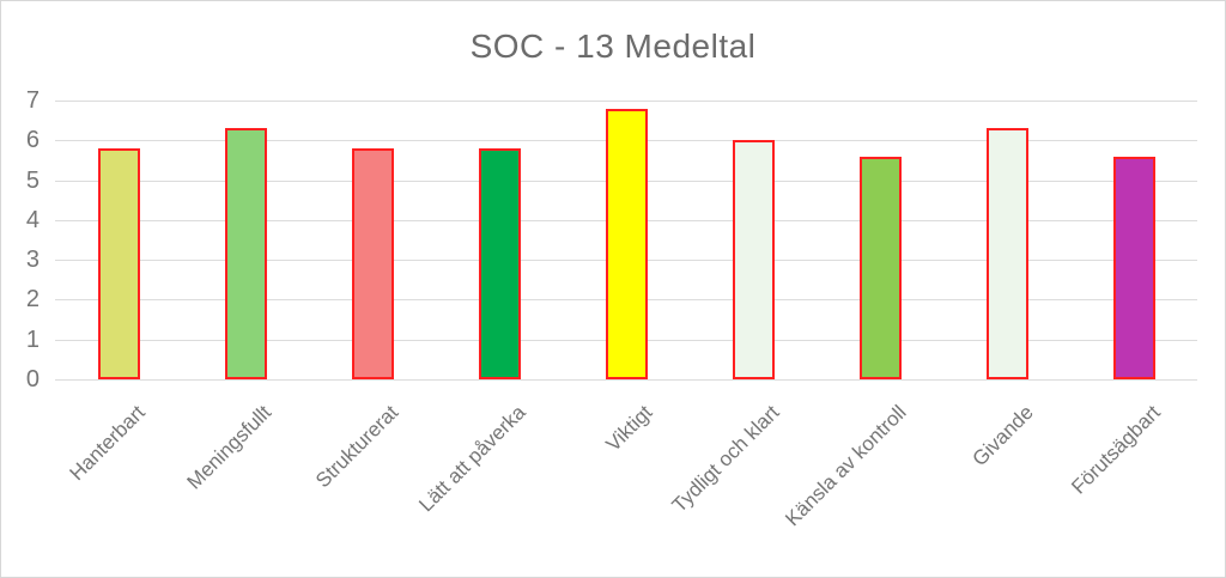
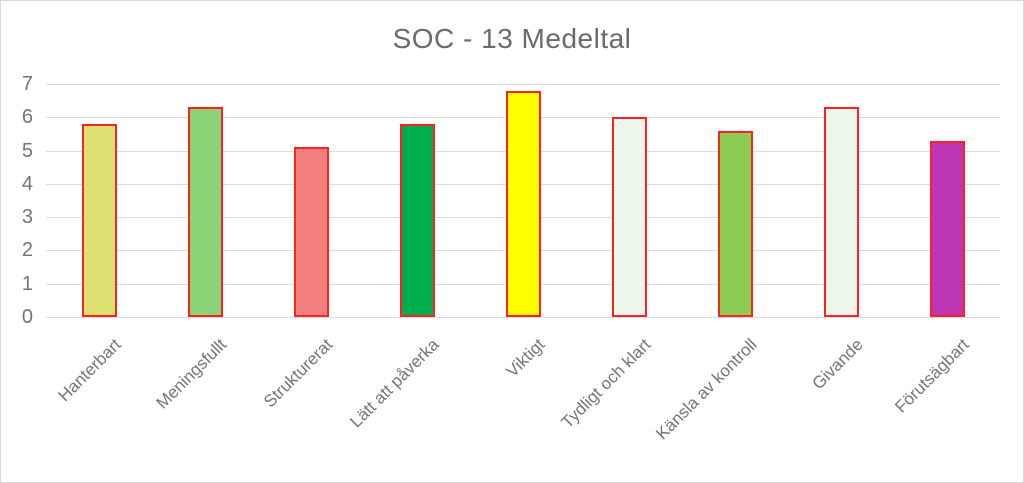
Strukturerat: 5.8 -> 5.1
Förutsägbart: 5.6 -> 5.3
